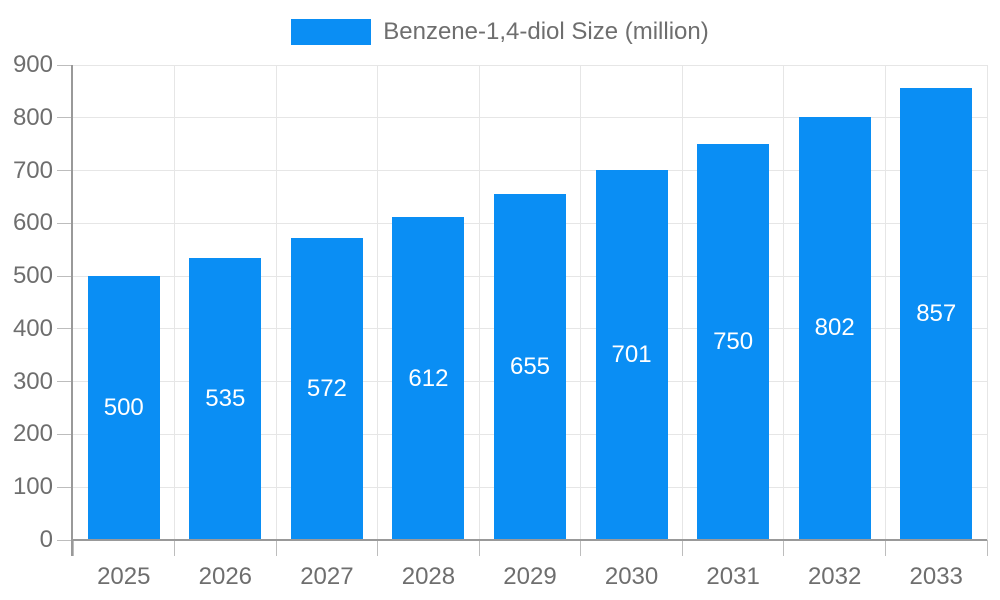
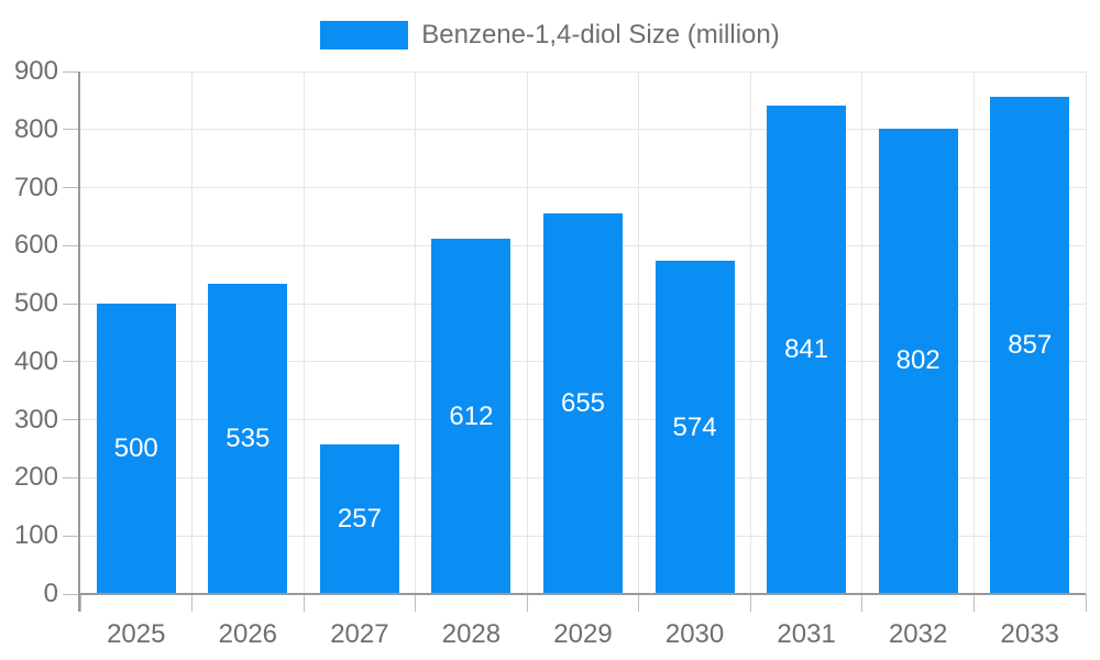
2027: 572 -> 257
2030: 701 -> 574
2031: 750 -> 841
